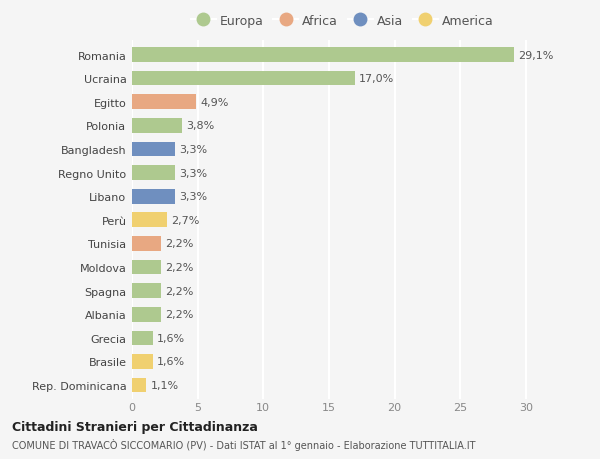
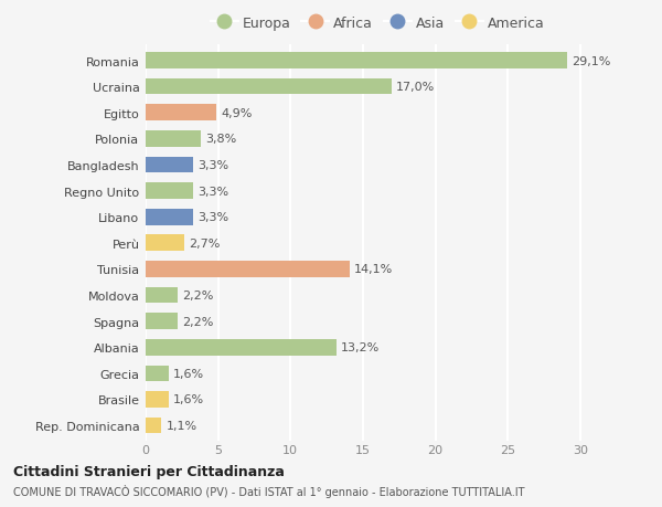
Tunisia: 2,2% -> 14,1%
Albania: 2,2% -> 13,2%
